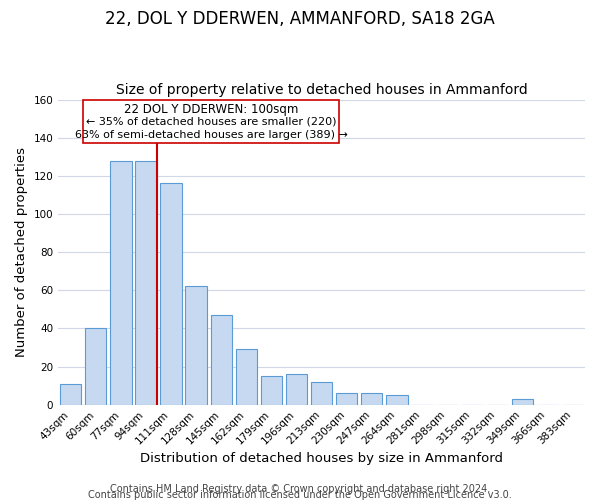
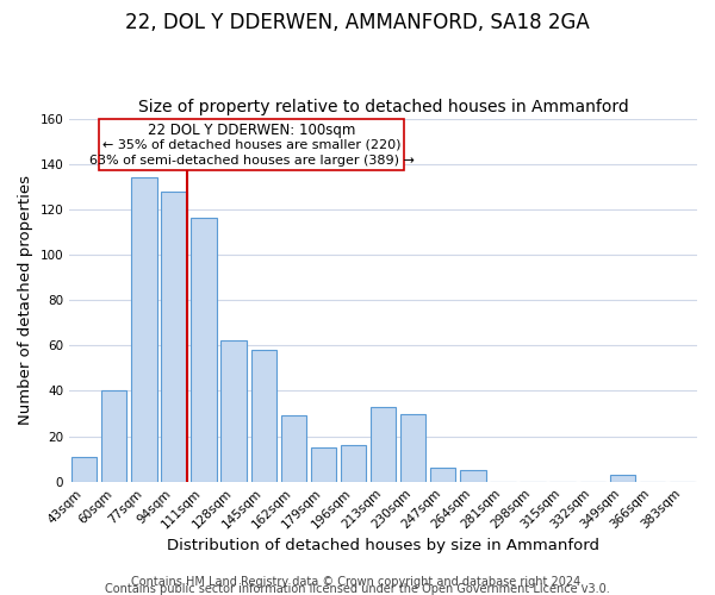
77sqm: 128 -> 134
145sqm: 47 -> 58
213sqm: 12 -> 33
230sqm: 6 -> 30
